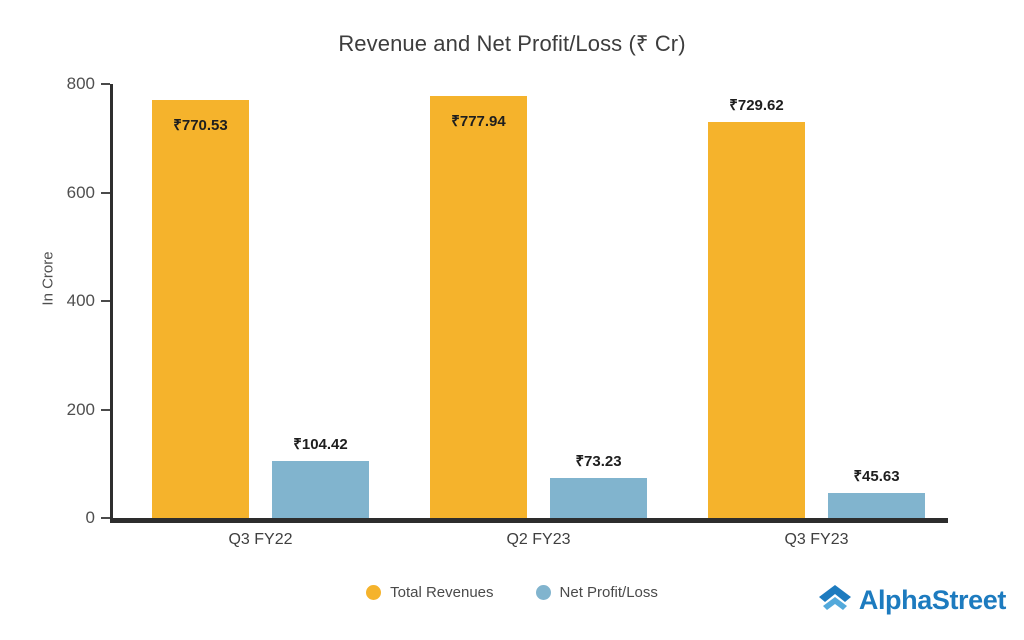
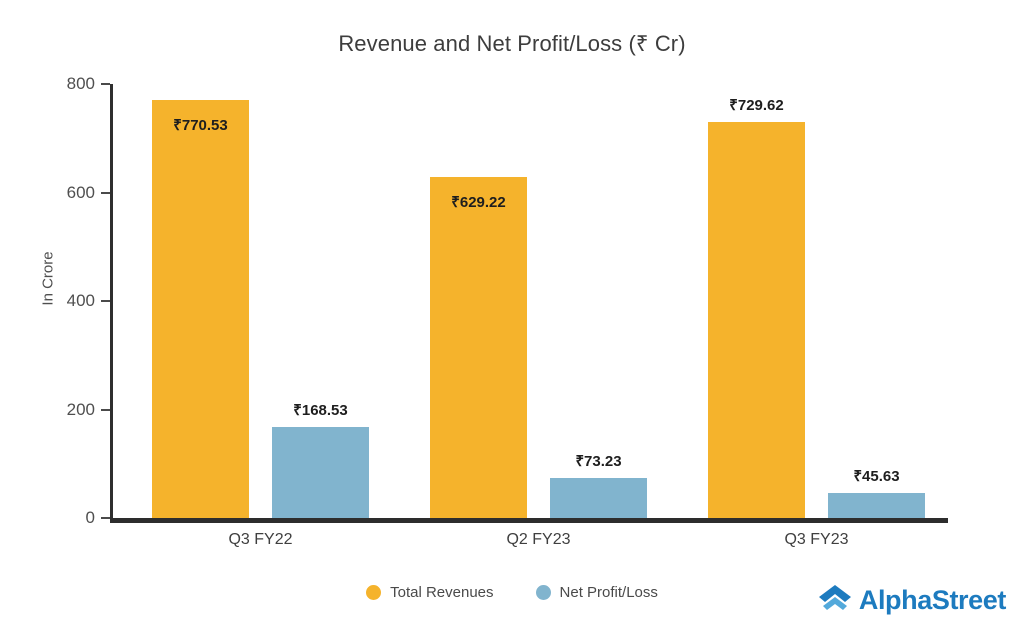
Net Profit/Loss/Q3 FY22: 104.42 -> 168.53
Total Revenues/Q2 FY23: 777.94 -> 629.22
